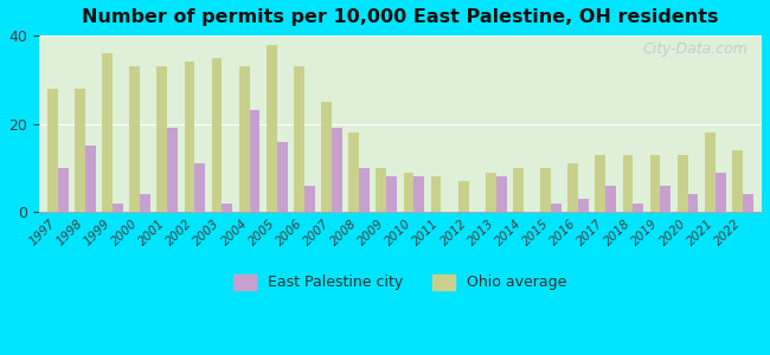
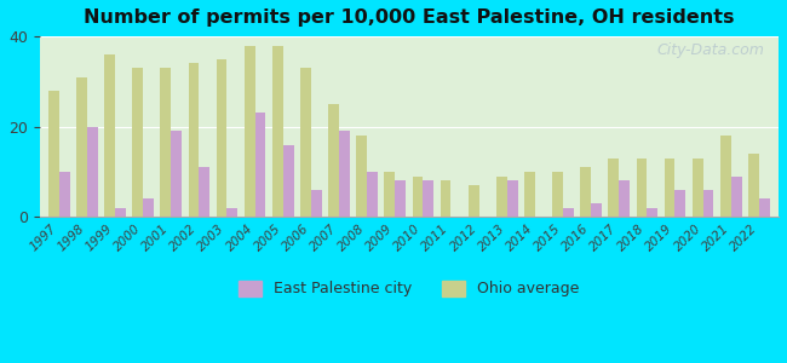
Ohio average/1998: 28 -> 31
East Palestine city/1998: 15 -> 20
Ohio average/2004: 33 -> 38
East Palestine city/2017: 6 -> 8
East Palestine city/2020: 4 -> 6
